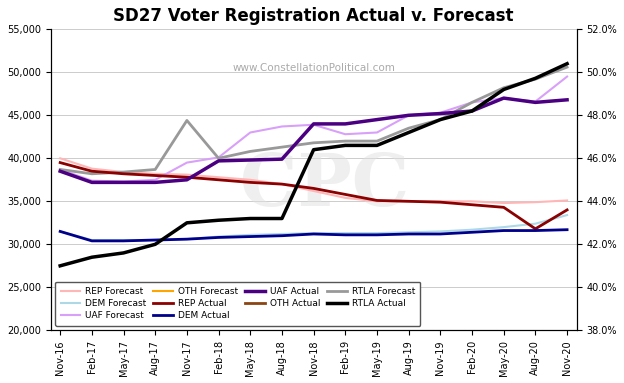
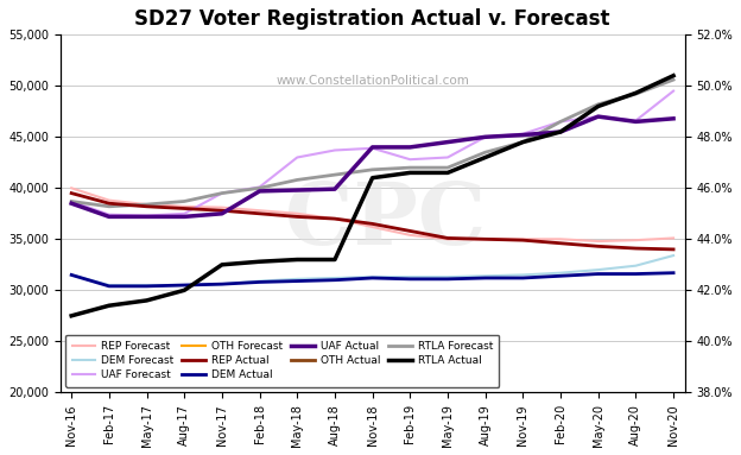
RTLA Forecast/Nov-17: 44,400 -> 39,500
REP Actual/Aug-20: 31,800 -> 34,100
